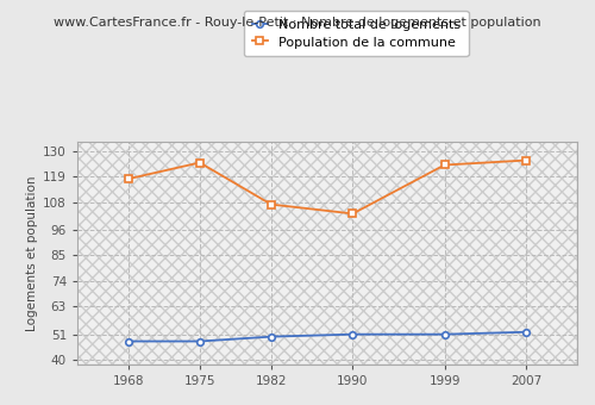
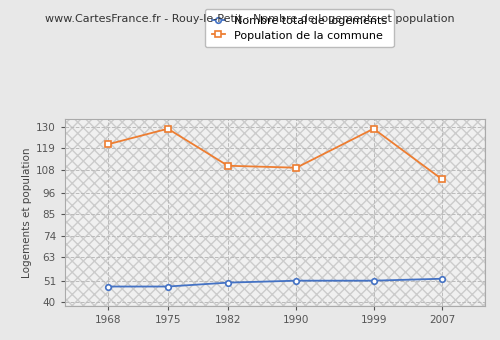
Population de la commune/1968: 118 -> 121
Population de la commune/1975: 125 -> 129
Population de la commune/1982: 107 -> 110
Population de la commune/1990: 103 -> 109
Population de la commune/1999: 124 -> 129
Population de la commune/2007: 126 -> 103
